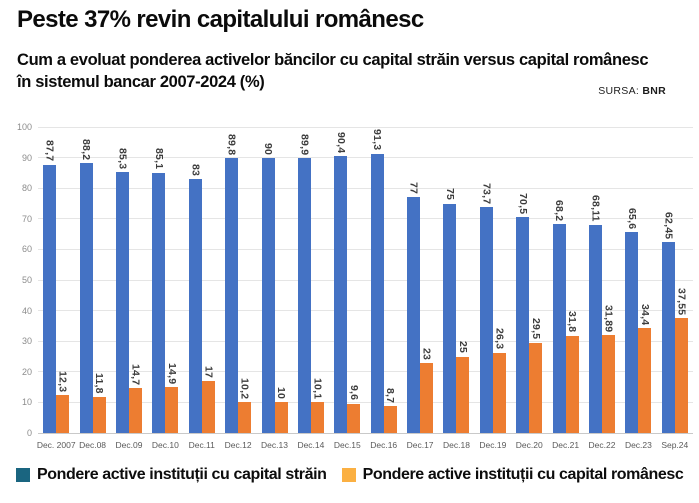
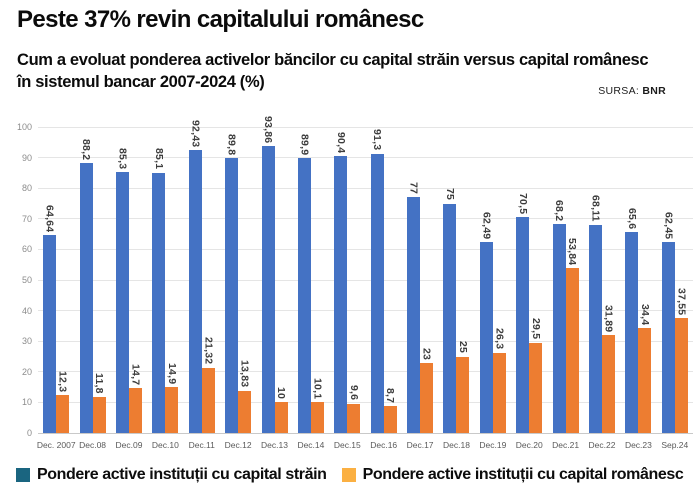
Pondere active instituții cu capital străin/Dec. 2007: 87,7 -> 64,64
Pondere active instituții cu capital străin/Dec.11: 83 -> 92,43
Pondere active instituții cu capital românesc/Dec.11: 17 -> 21,32
Pondere active instituții cu capital românesc/Dec.12: 10,2 -> 13,83
Pondere active instituții cu capital străin/Dec.13: 90 -> 93,86
Pondere active instituții cu capital străin/Dec.19: 73,7 -> 62,49
Pondere active instituții cu capital românesc/Dec.21: 31,8 -> 53,84
